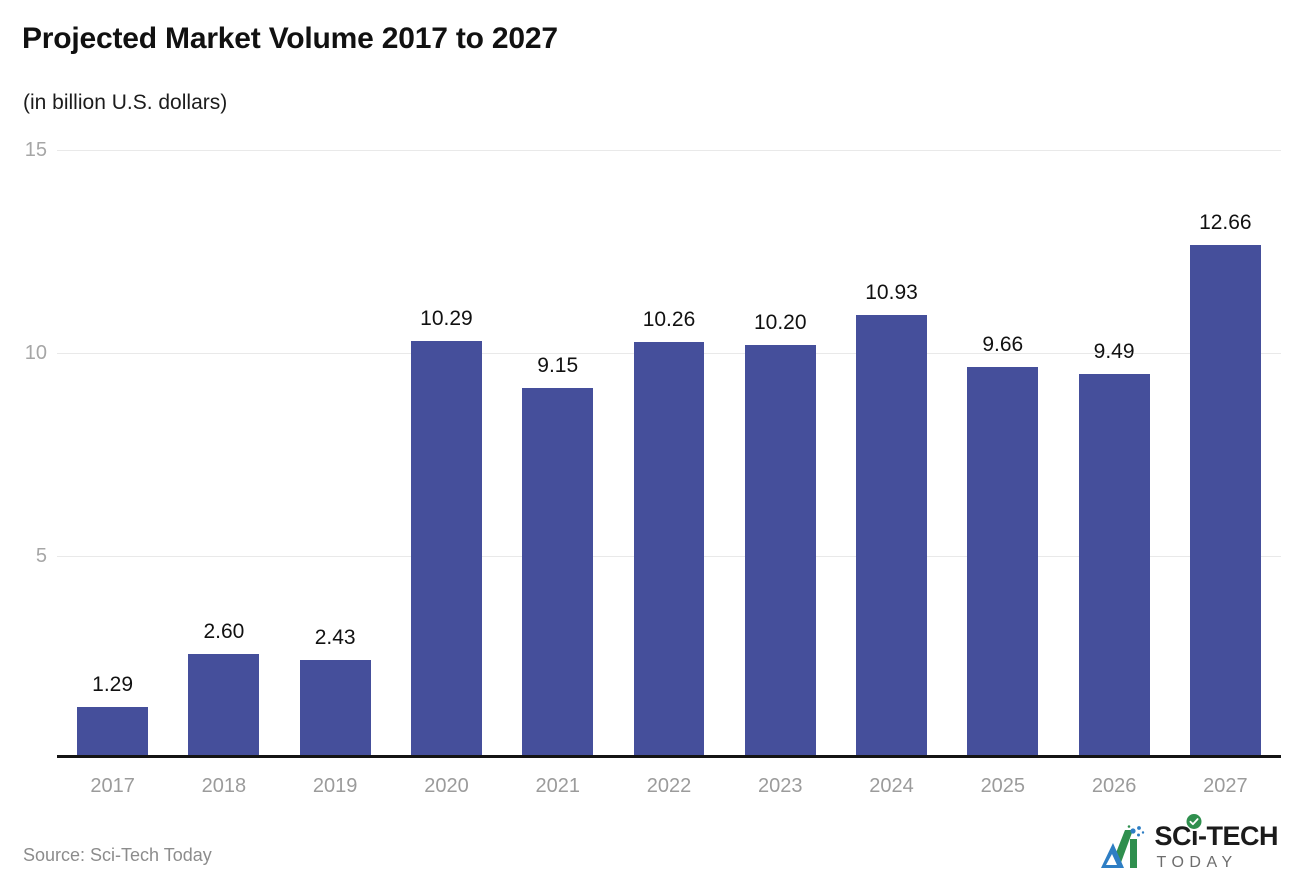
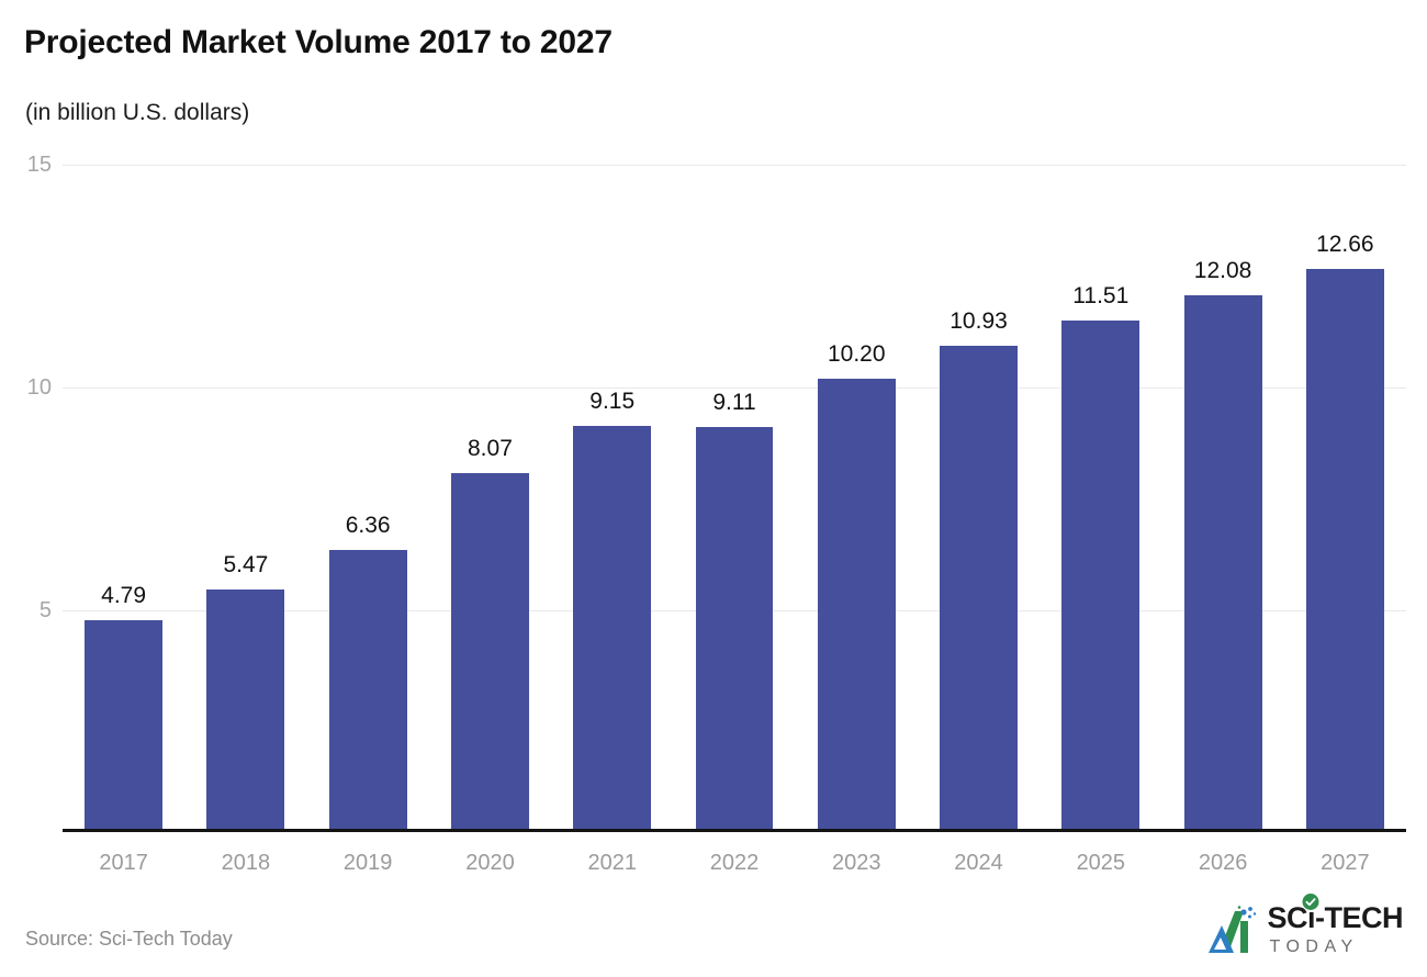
2017: 1.29 -> 4.79
2018: 2.60 -> 5.47
2019: 2.43 -> 6.36
2020: 10.29 -> 8.07
2022: 10.26 -> 9.11
2025: 9.66 -> 11.51
2026: 9.49 -> 12.08
